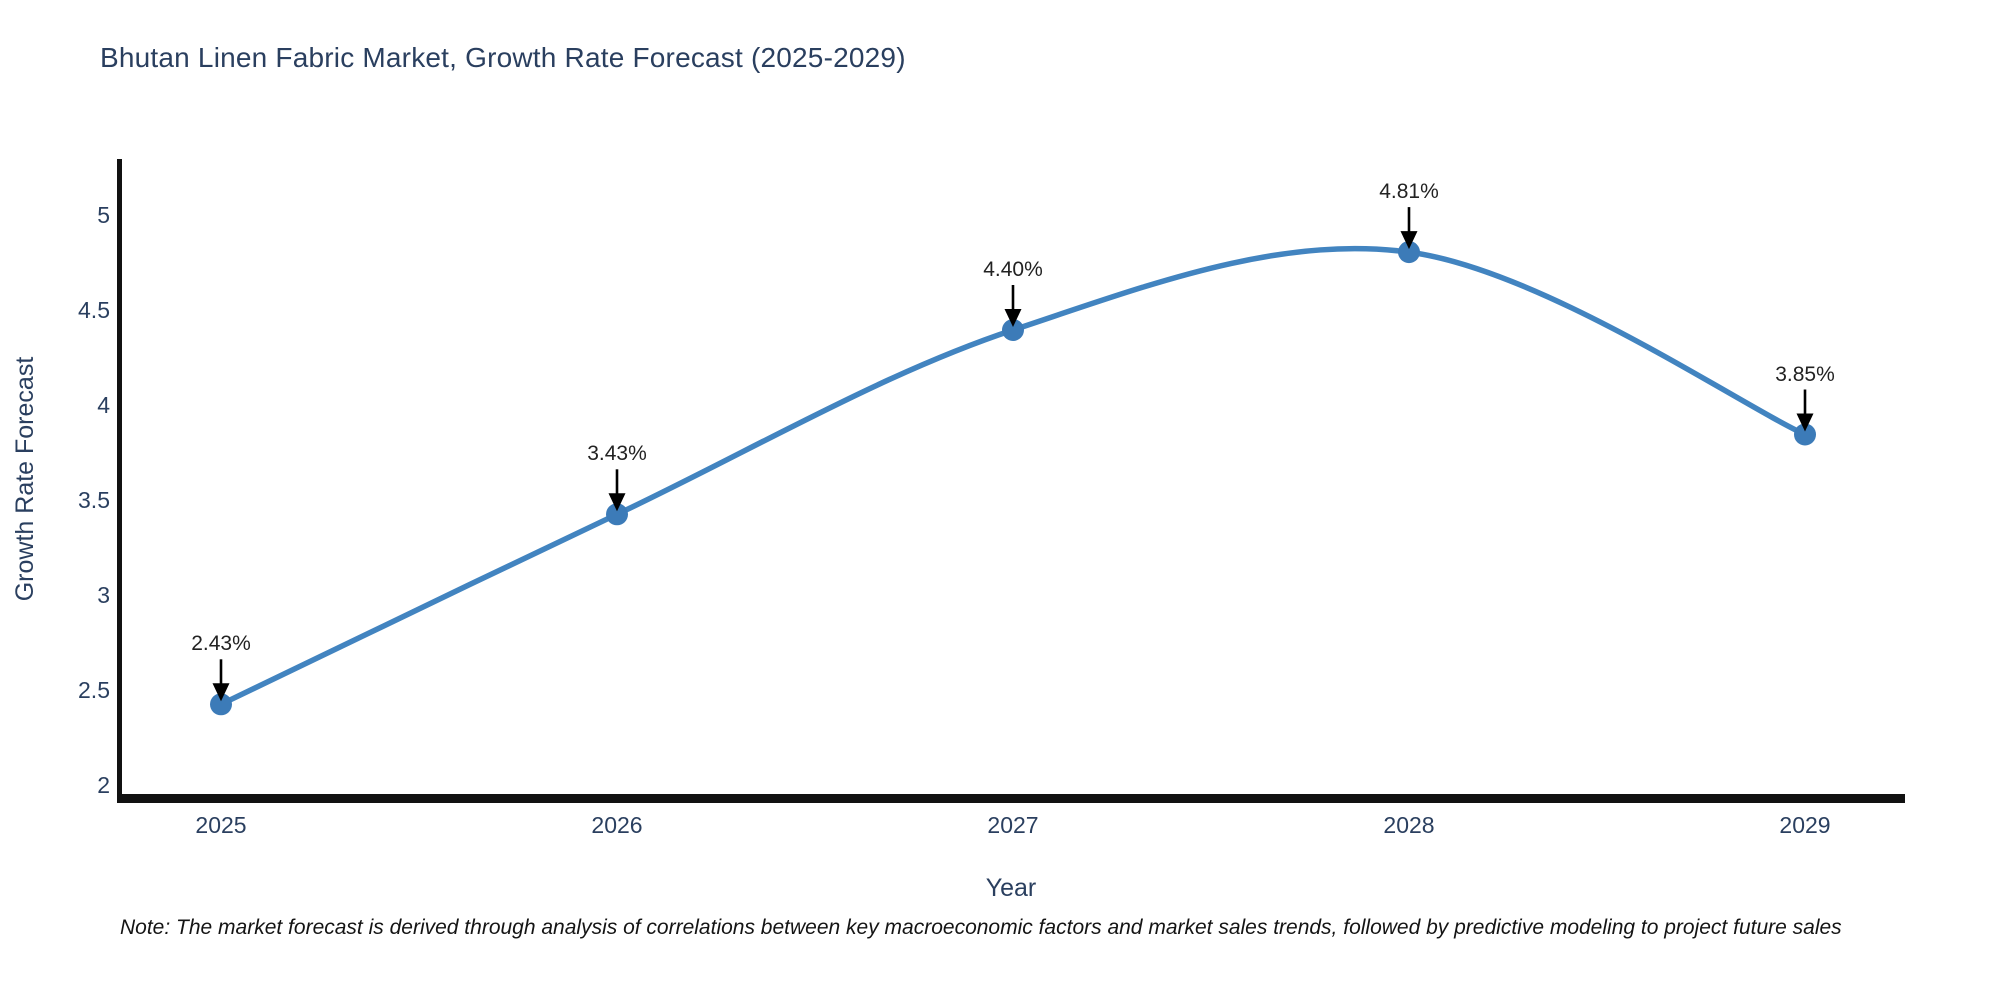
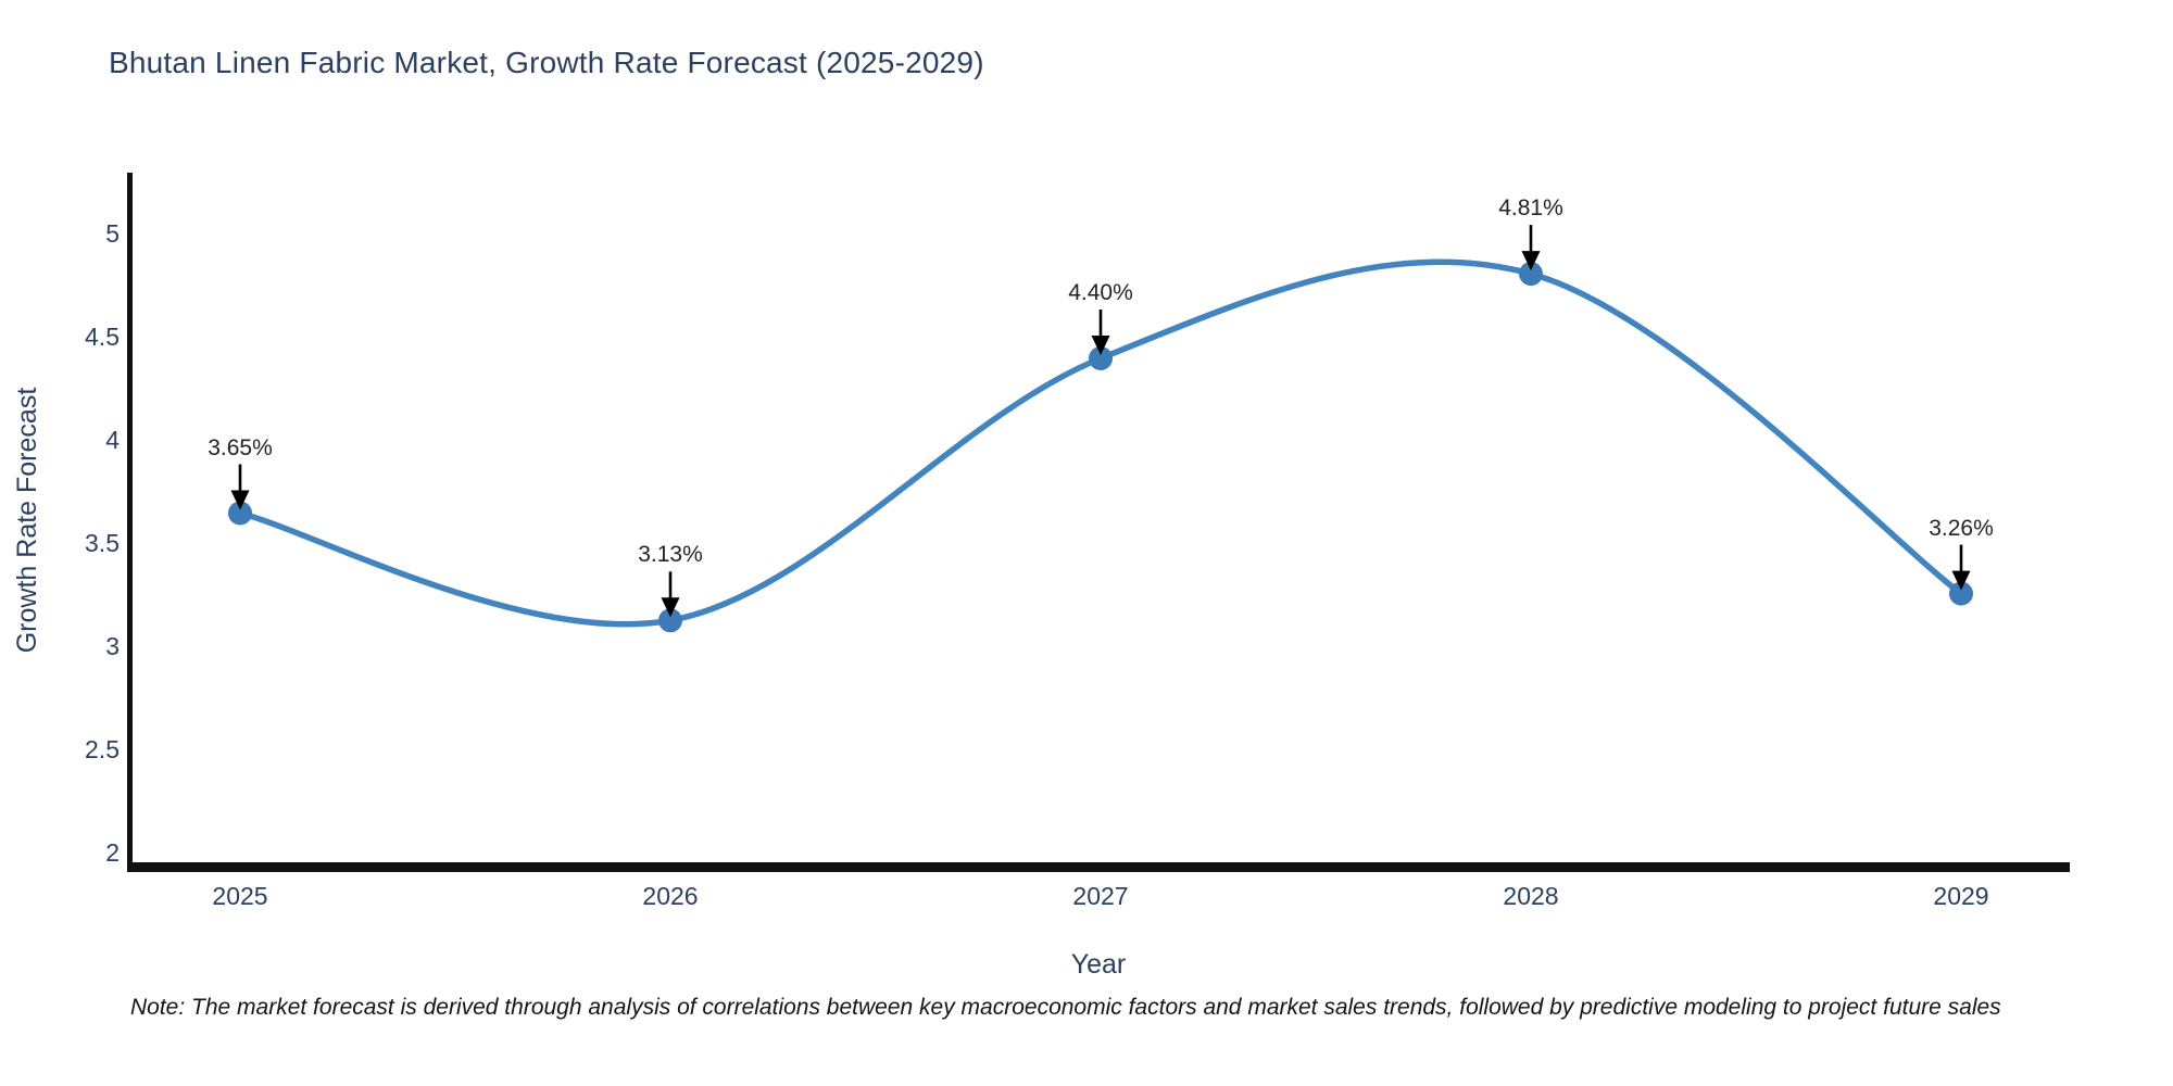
2025: 2.43% -> 3.65%
2026: 3.43% -> 3.13%
2029: 3.85% -> 3.26%
